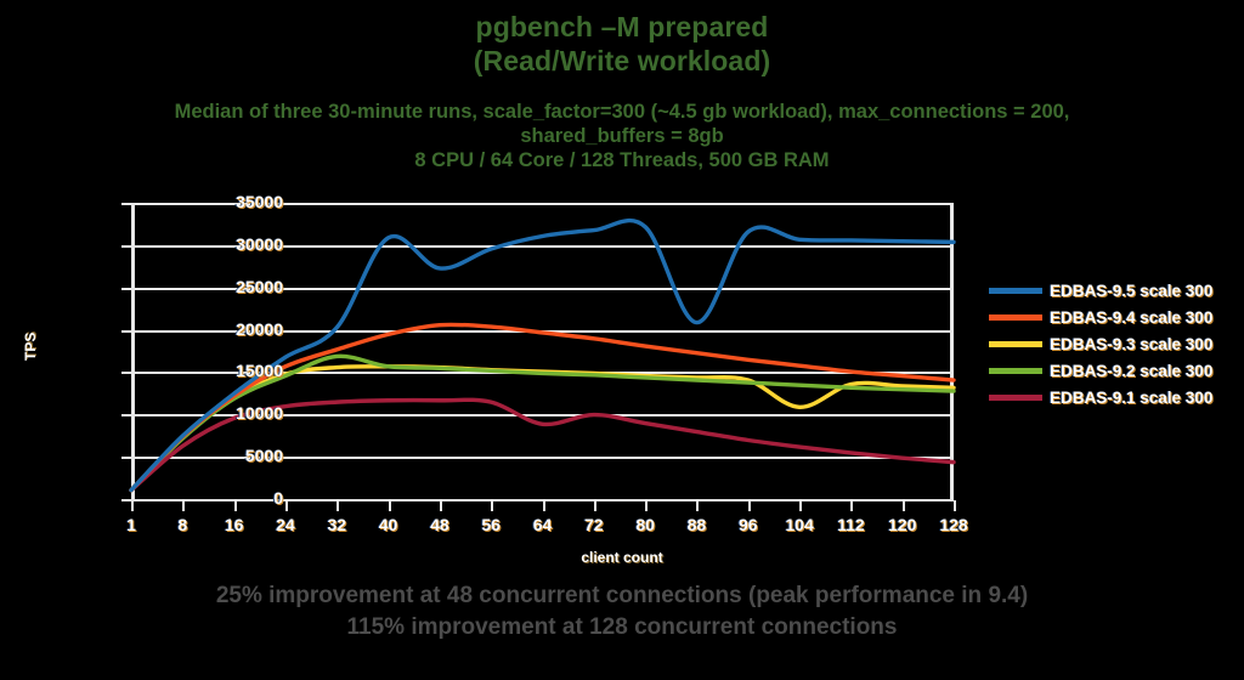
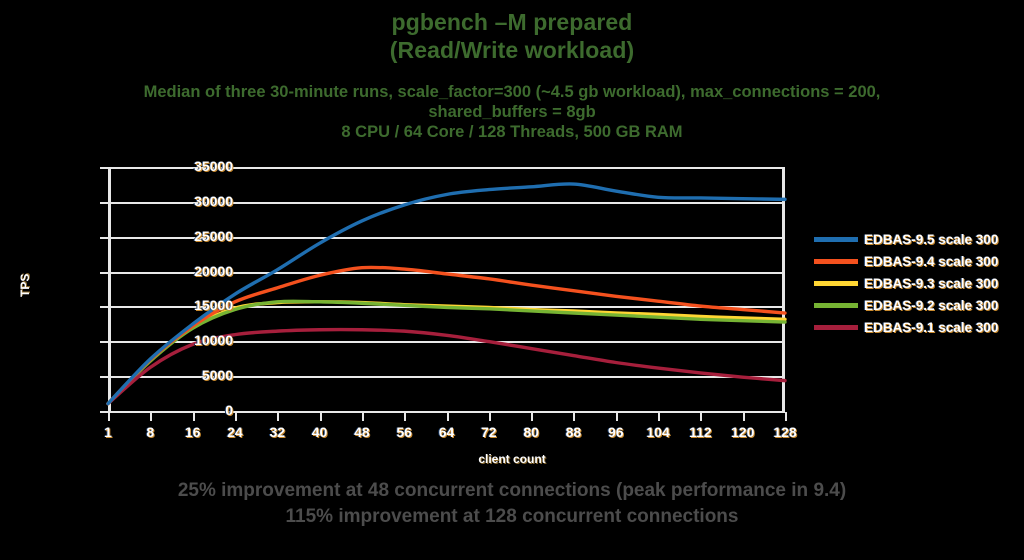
EDBAS-9.2 scale 300/32: 17000 -> 16000
EDBAS-9.5 scale 300/40: 31000 -> 24000
EDBAS-9.1 scale 300/64: 9000 -> 11000
EDBAS-9.5 scale 300/88: 21000 -> 33000
EDBAS-9.3 scale 300/104: 11000 -> 14000
